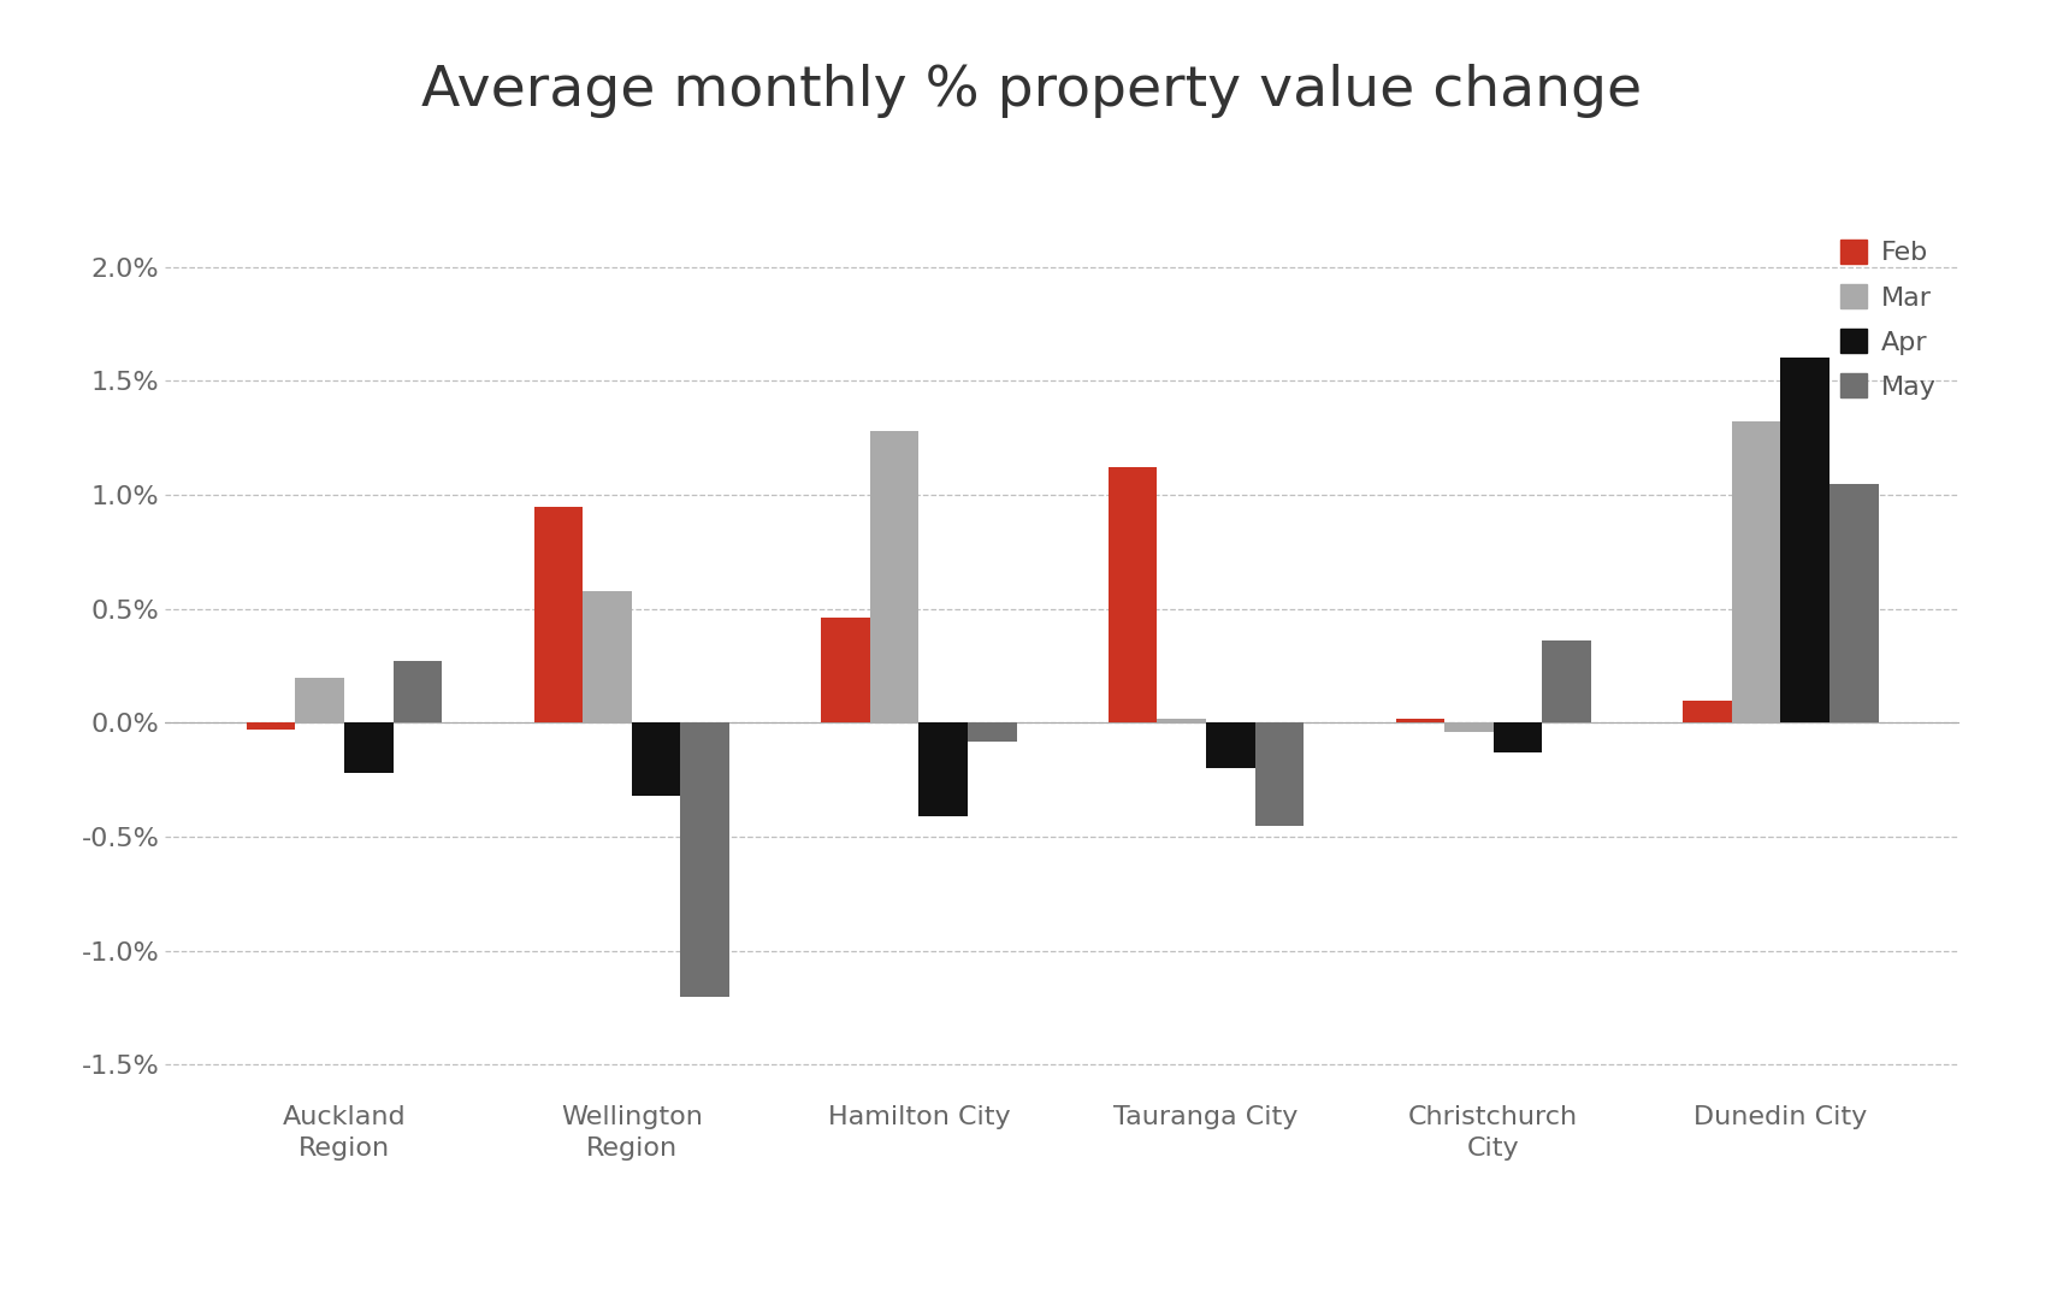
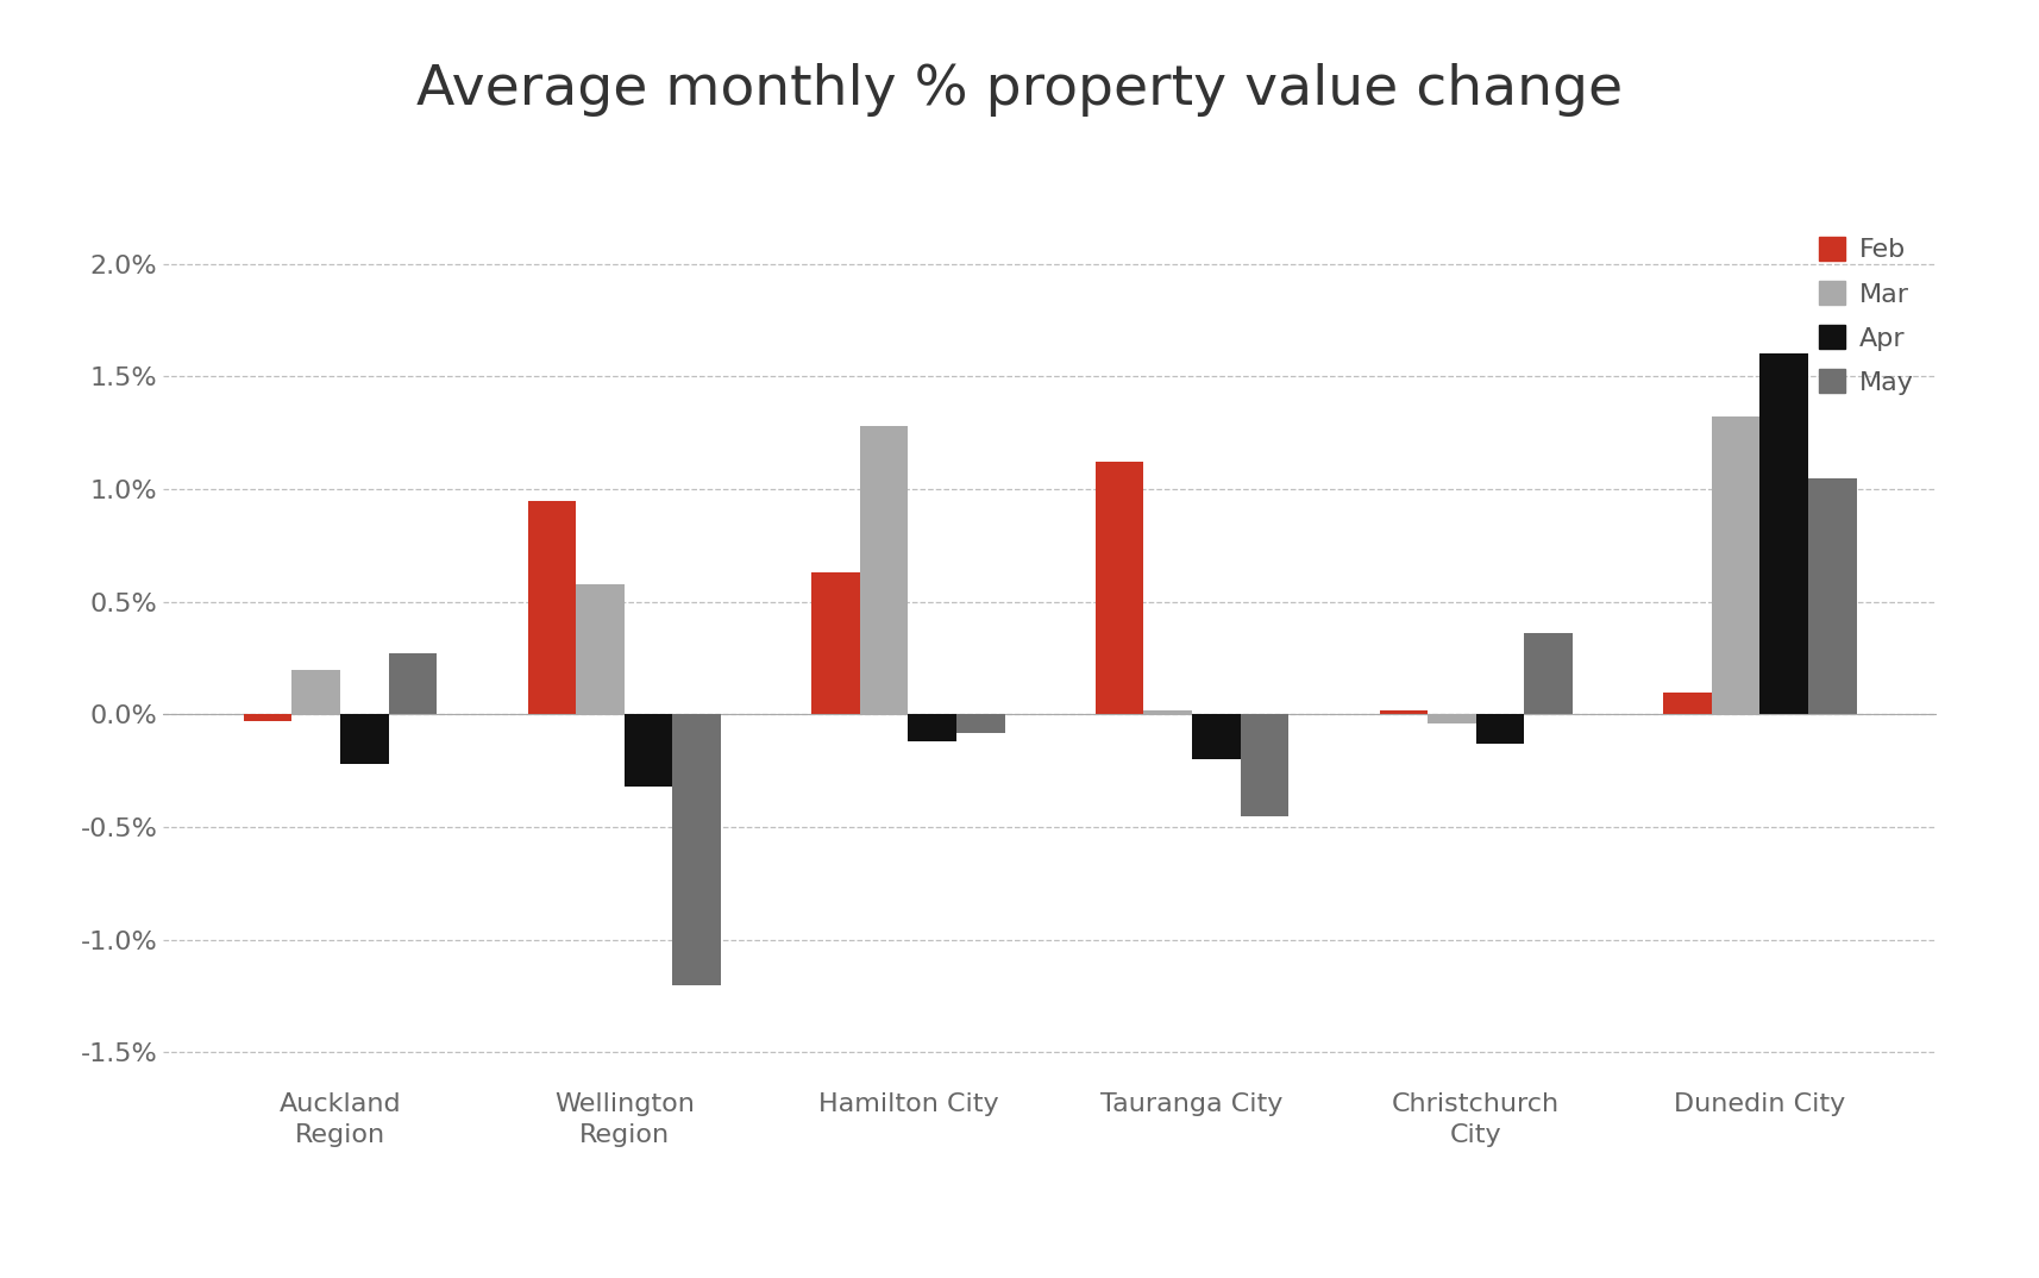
Feb/Hamilton City: 0.46% -> 0.63%
Apr/Hamilton City: -0.41% -> -0.12%
